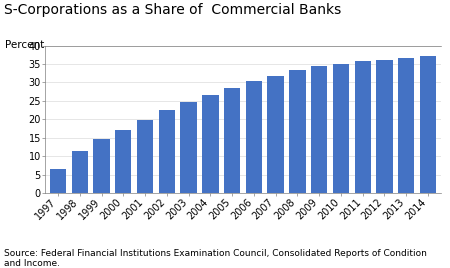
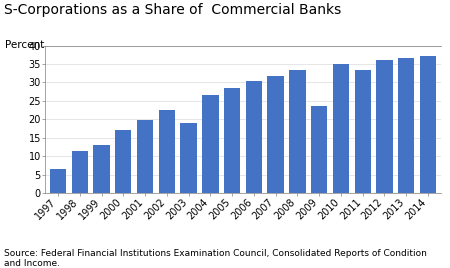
1999: 14.7 -> 13.0
2003: 24.8 -> 19.0
2009: 34.5 -> 23.5
2011: 35.7 -> 33.5
